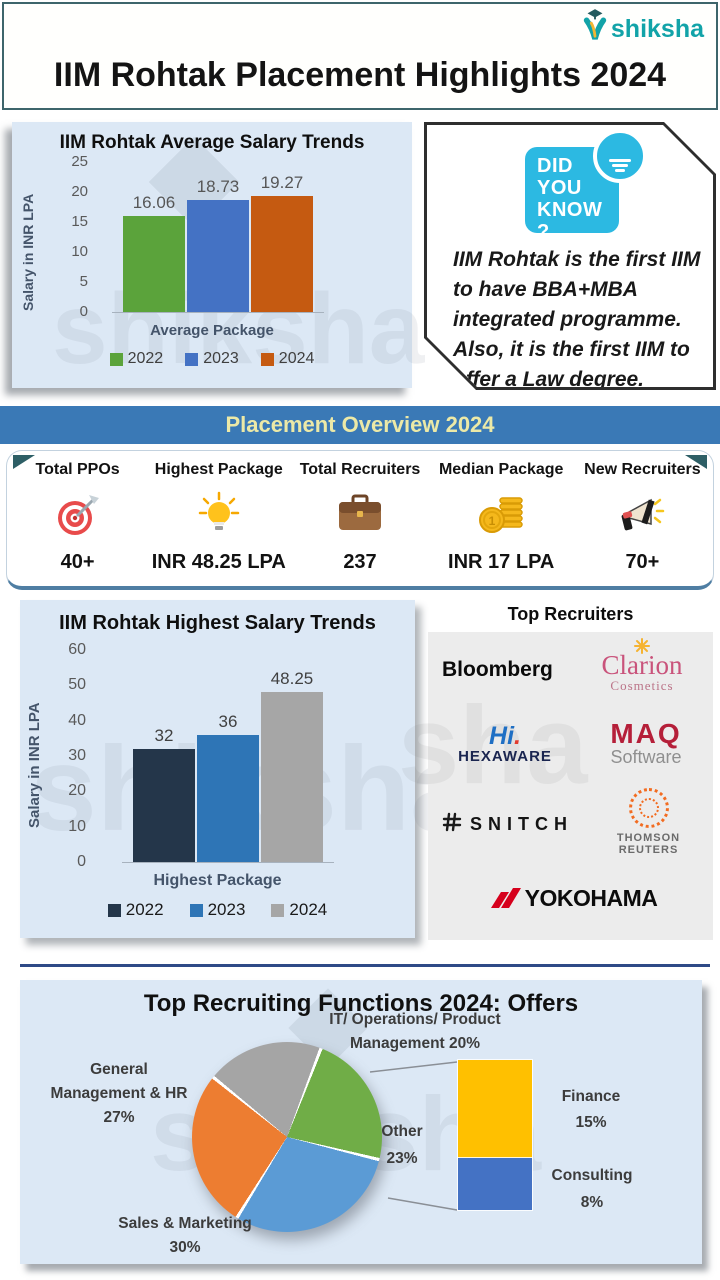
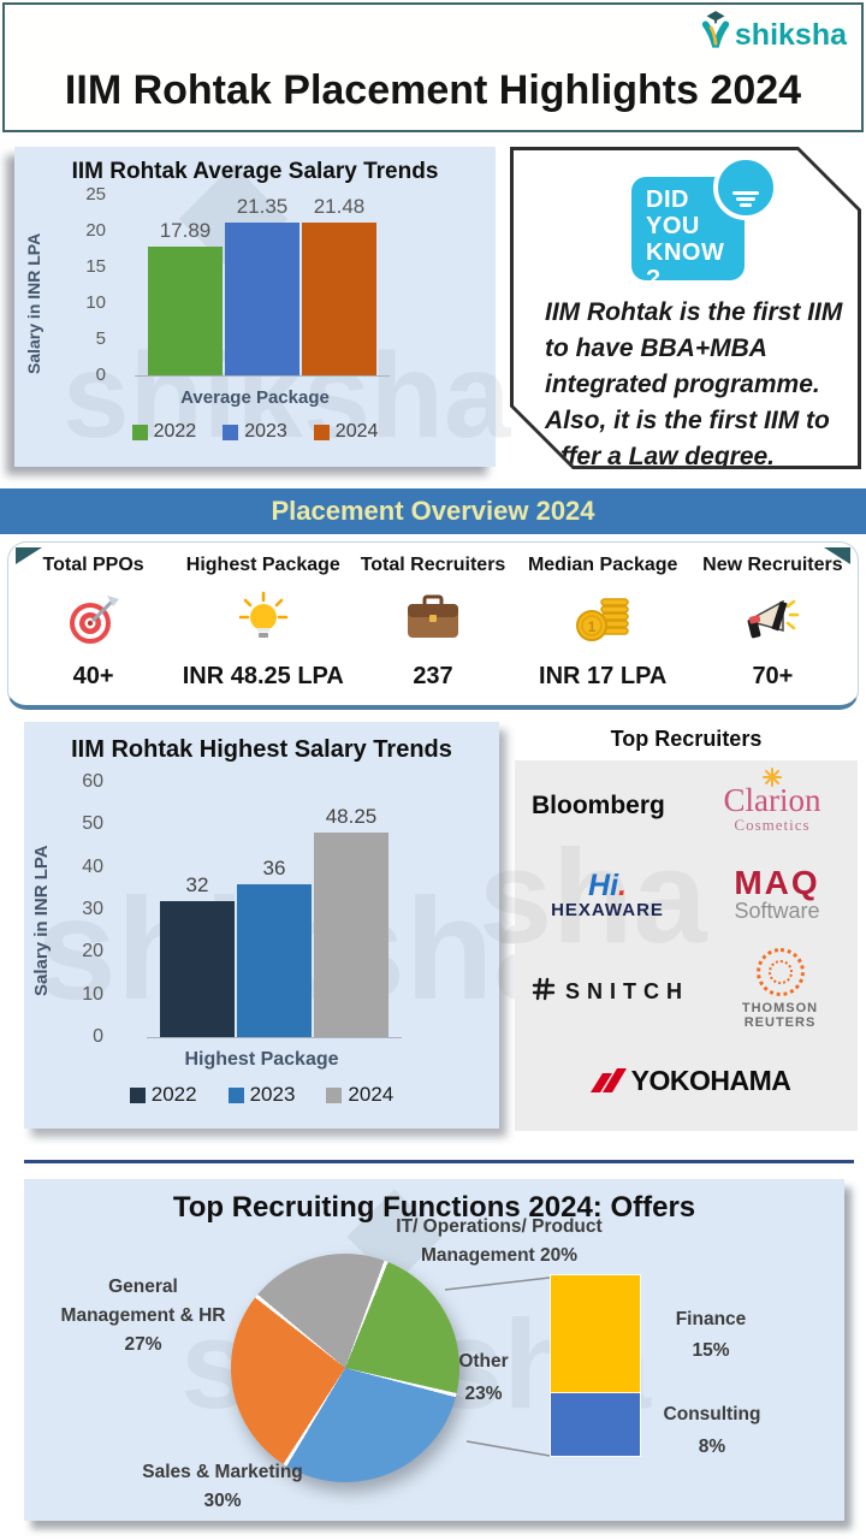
IIM Rohtak Average Salary Trends/2022: 16.06 -> 17.89
IIM Rohtak Average Salary Trends/2023: 18.73 -> 21.35
IIM Rohtak Average Salary Trends/2024: 19.27 -> 21.48
